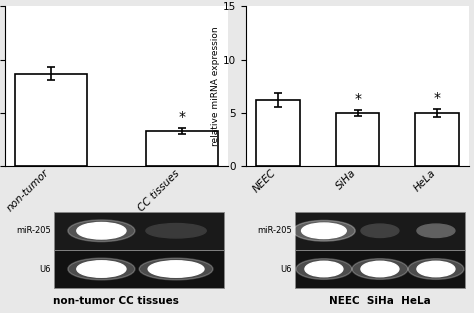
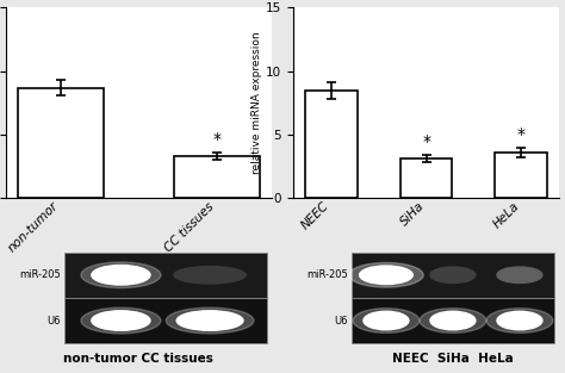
NEEC: 6.2 -> 8.5
SiHa: 5.0 -> 3.1
HeLa: 5.0 -> 3.6
